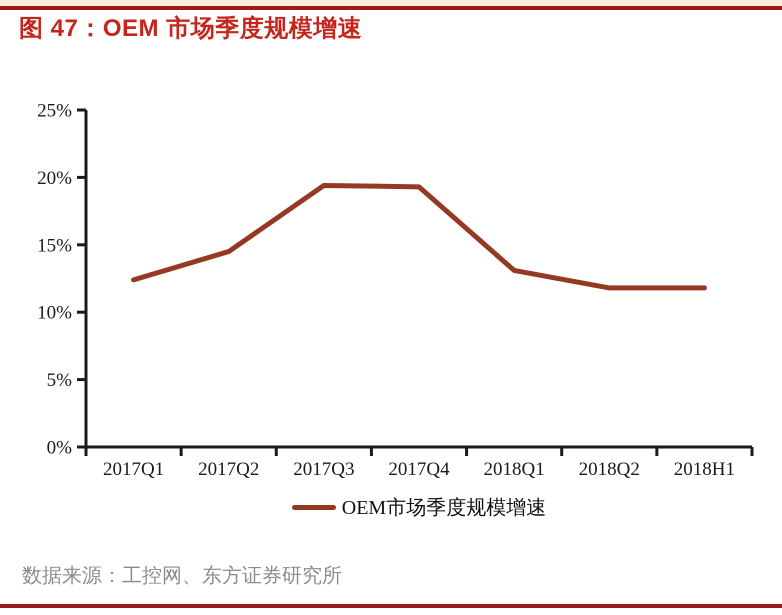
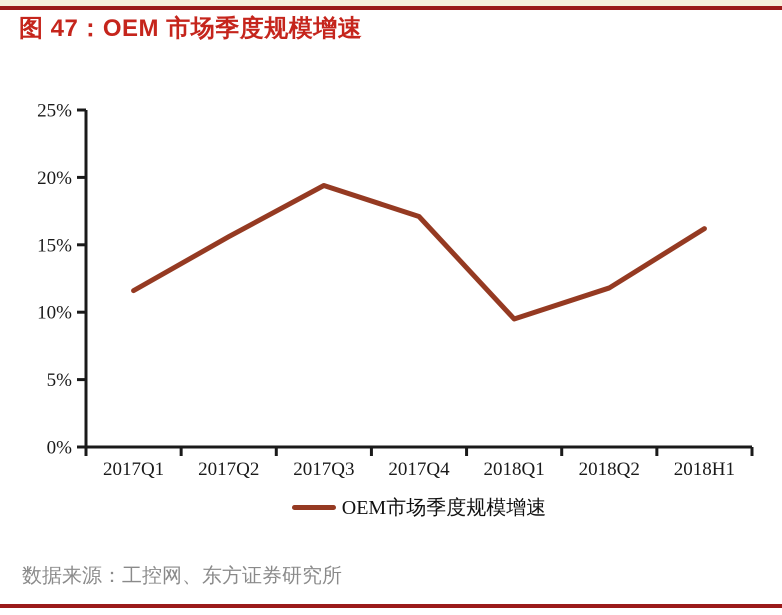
2017Q1: 12.4% -> 11.6%
2017Q2: 14.5% -> 15.6%
2017Q4: 19.3% -> 17.1%
2018Q1: 13.1% -> 9.5%
2018H1: 11.8% -> 16.2%
